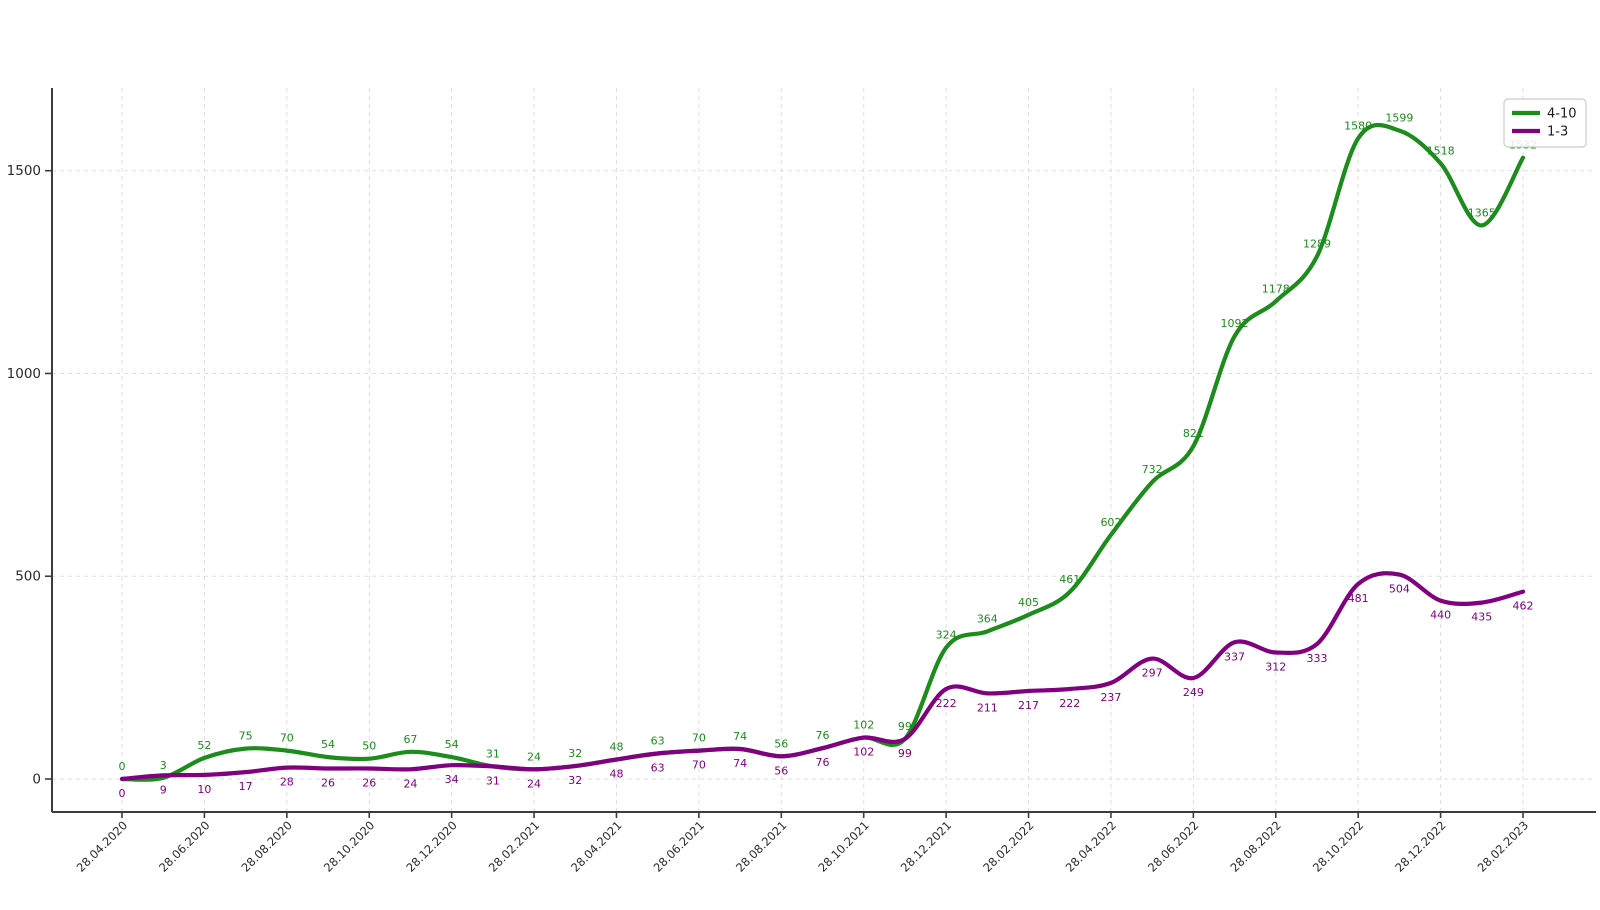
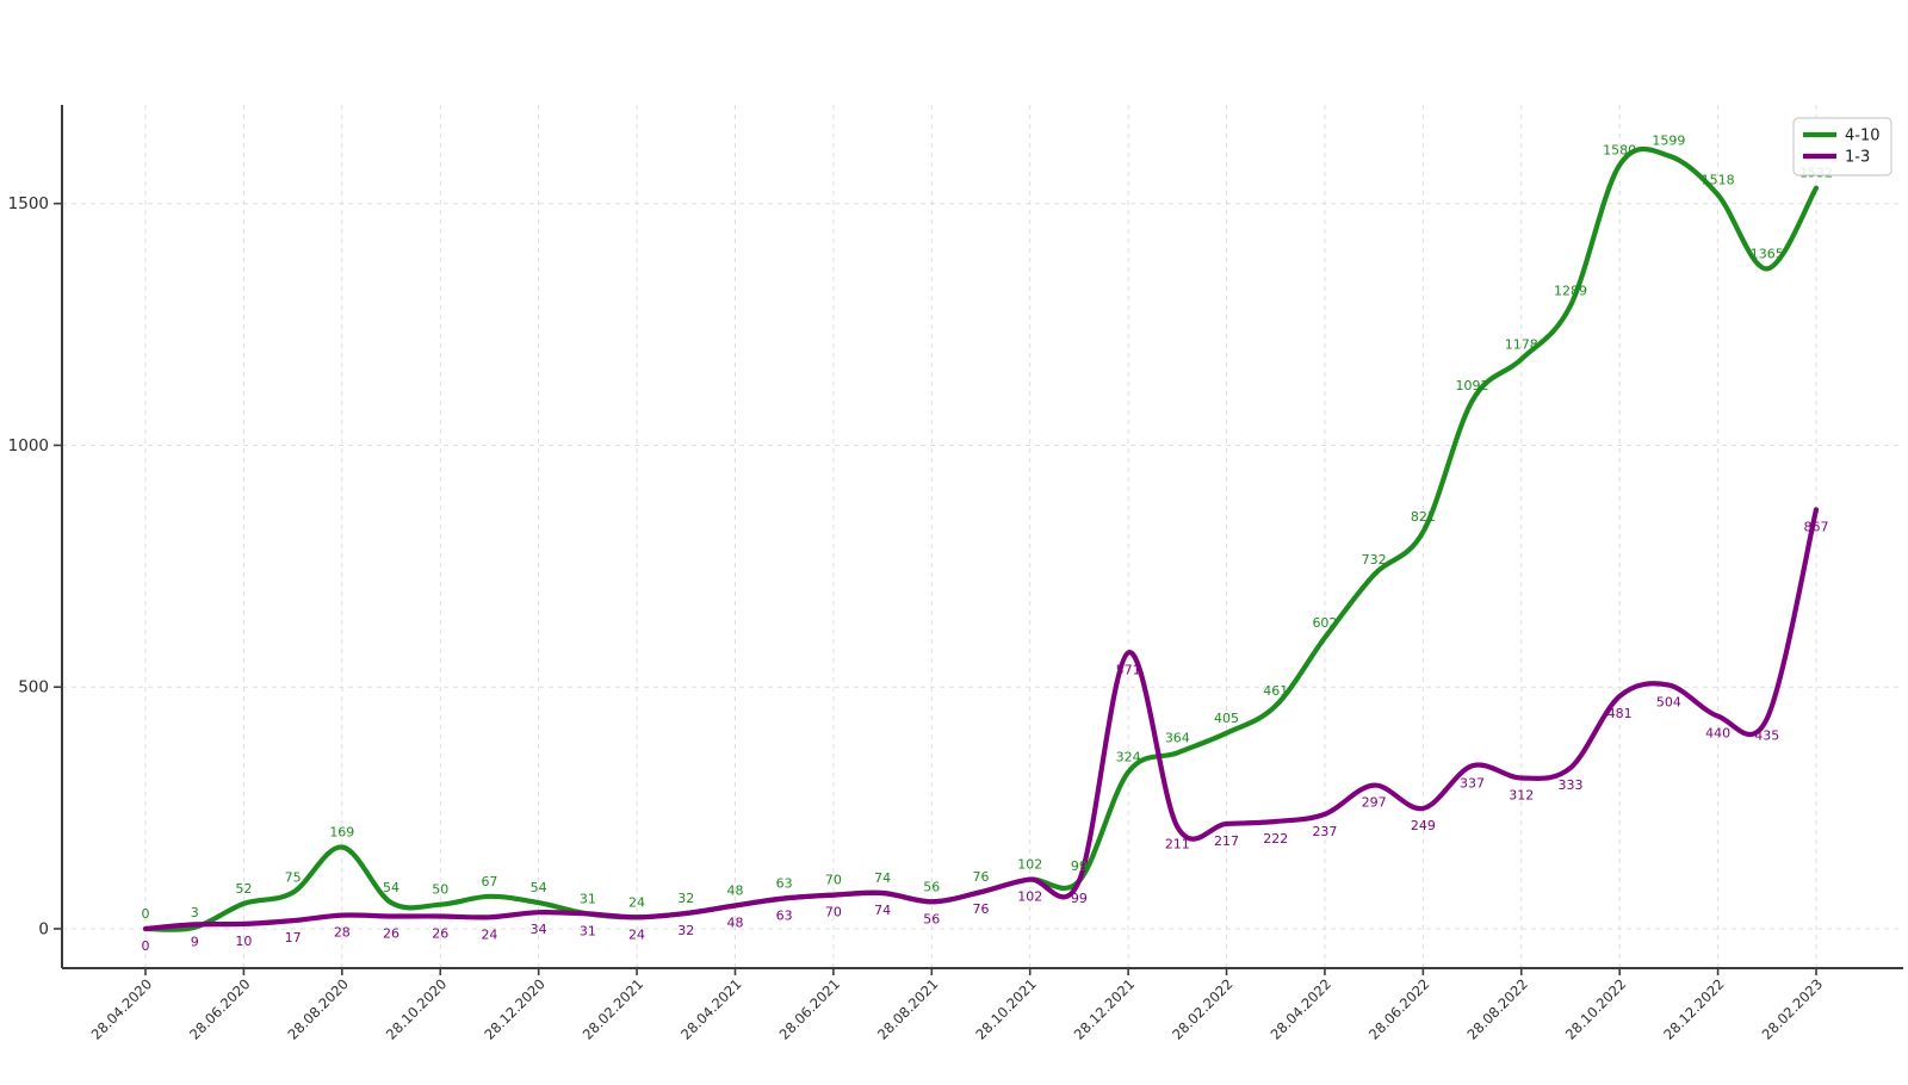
4-10/28.08.2020: 70 -> 169
1-3/28.12.2021: 222 -> 571
1-3/28.02.2023: 462 -> 867
